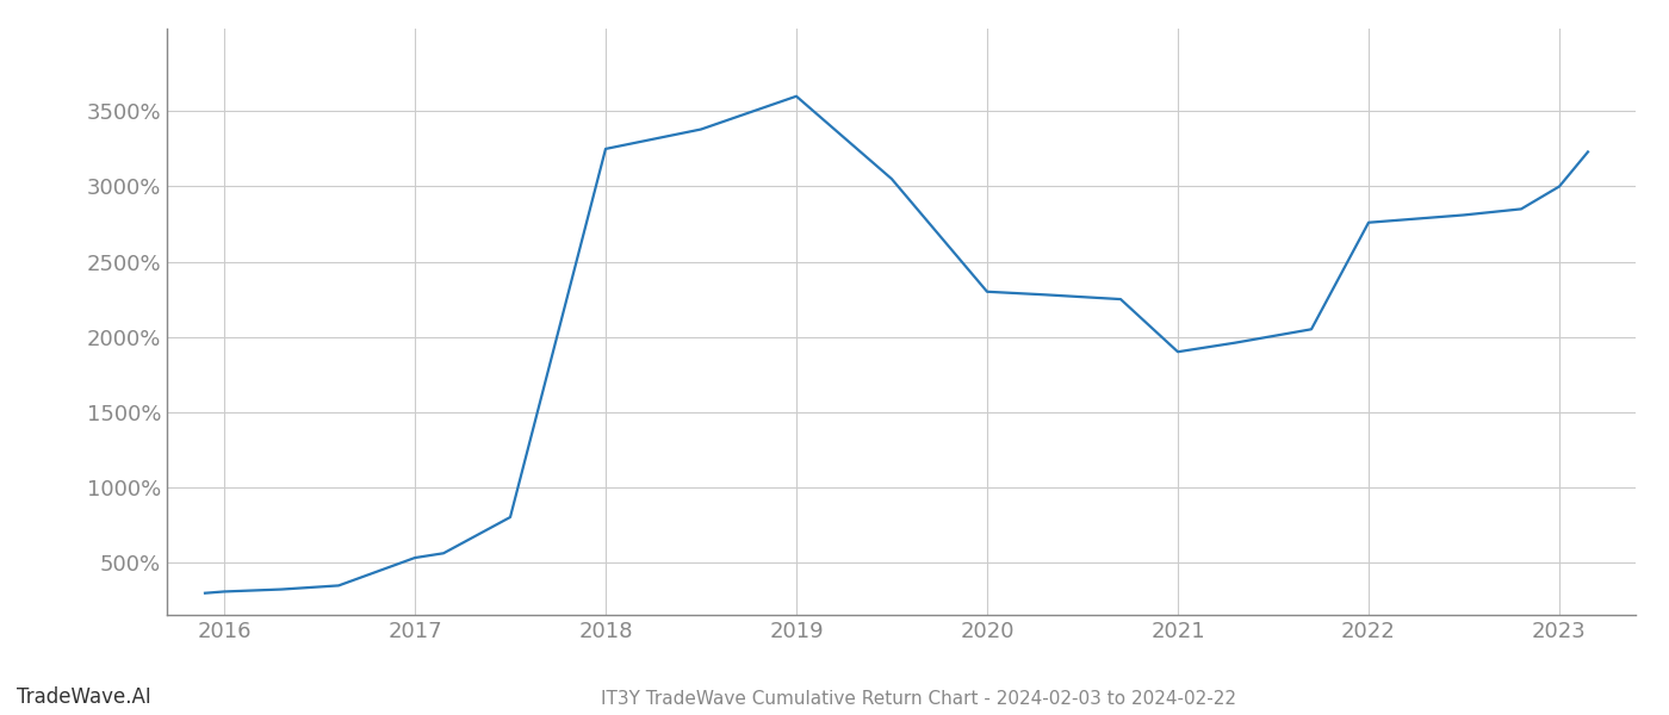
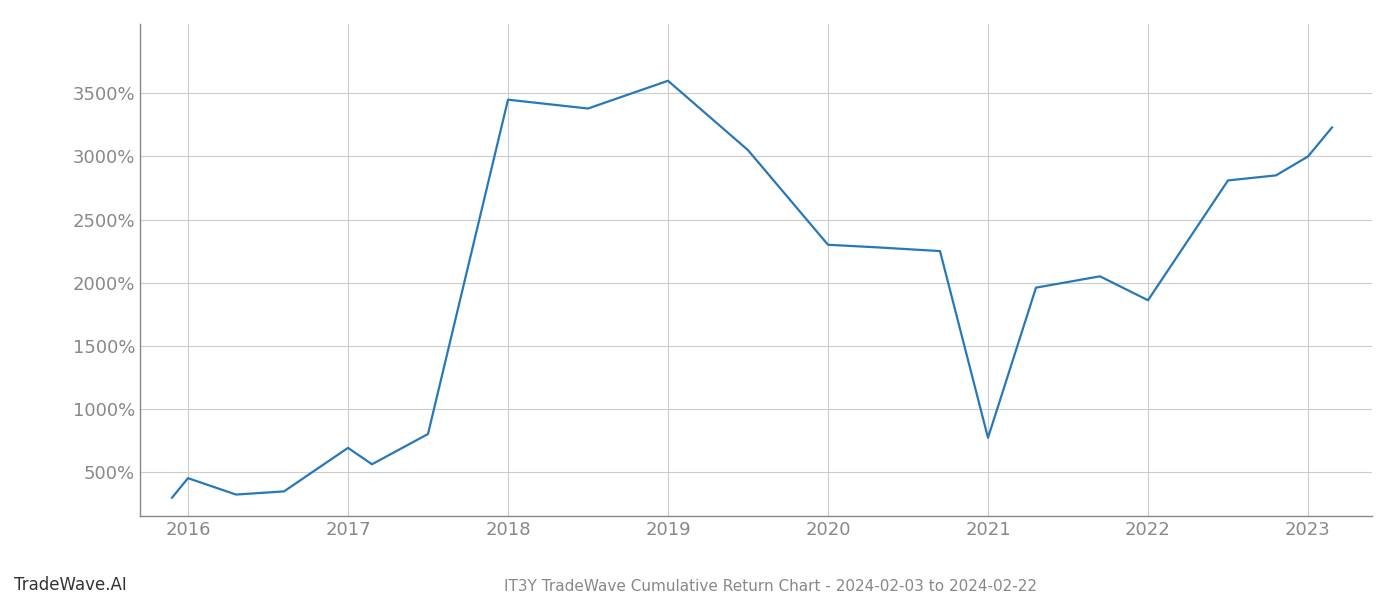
2016: 300% -> 450%
2017: 530% -> 690%
2018: 3250% -> 3450%
2021: 1900% -> 770%
2022: 2760% -> 1860%
